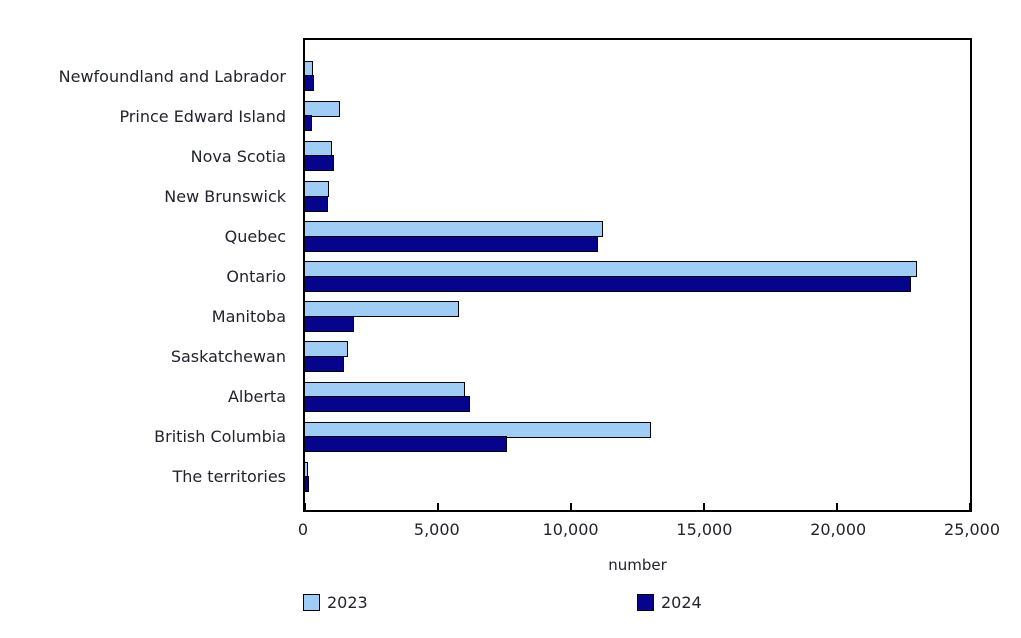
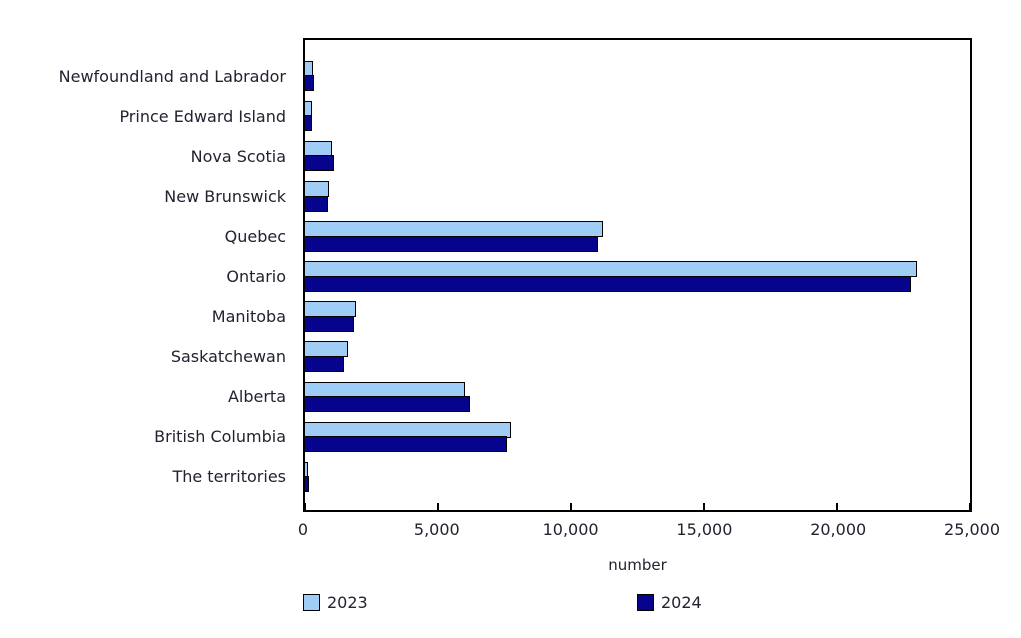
2023/Prince Edward Island: 1300 -> 200
2023/Manitoba: 5800 -> 1900
2023/British Columbia: 13000 -> 7800
